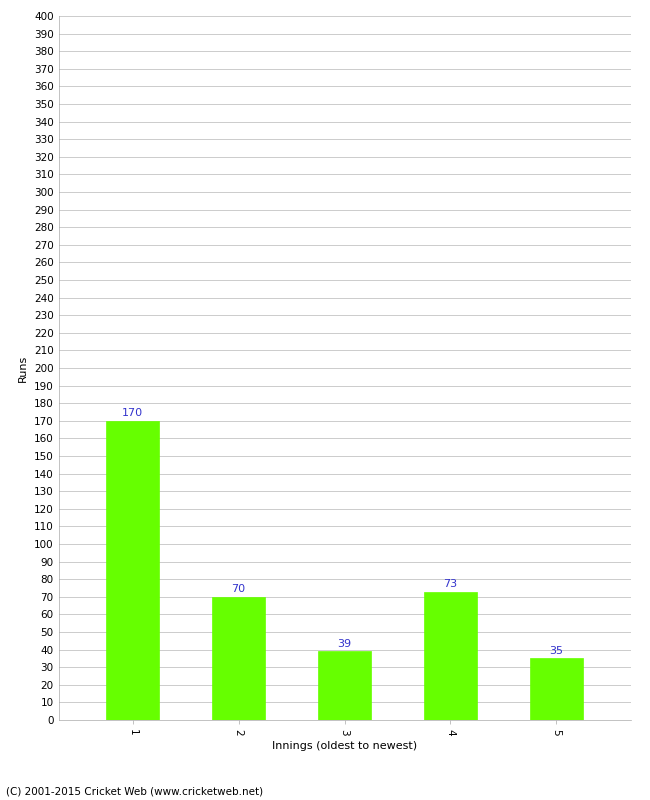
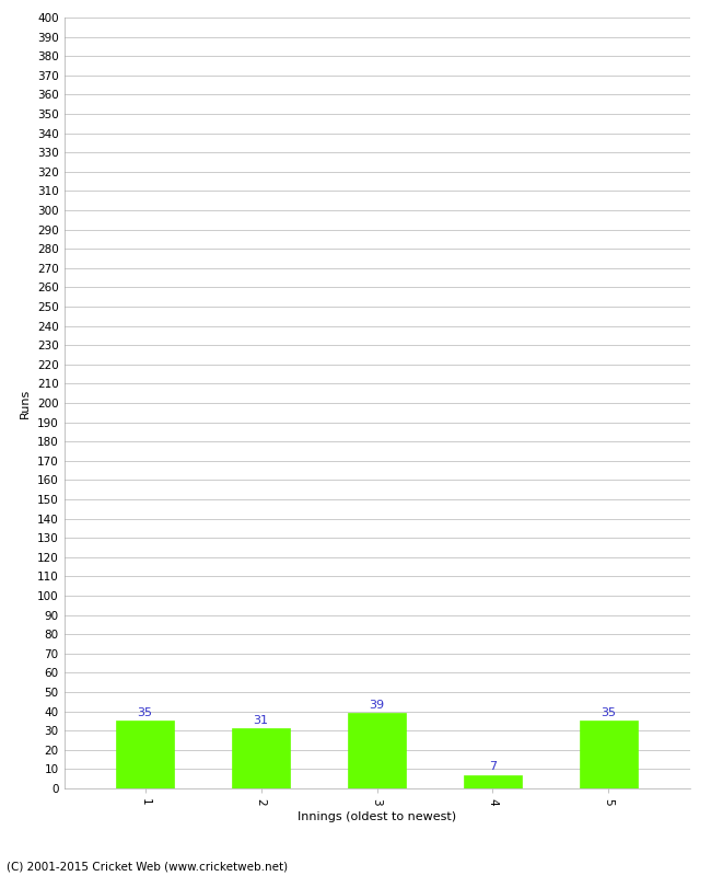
1: 170 -> 35
2: 70 -> 31
4: 73 -> 7
